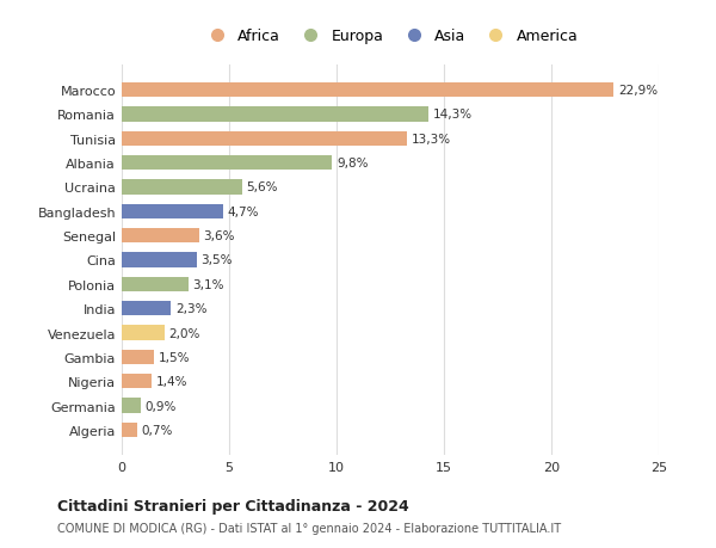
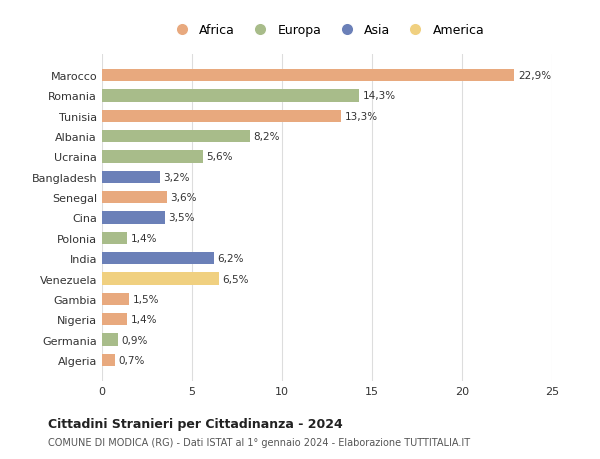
Albania: 9,8% -> 8,2%
Bangladesh: 4,7% -> 3,2%
Polonia: 3,1% -> 1,4%
India: 2,3% -> 6,2%
Venezuela: 2,0% -> 6,5%
